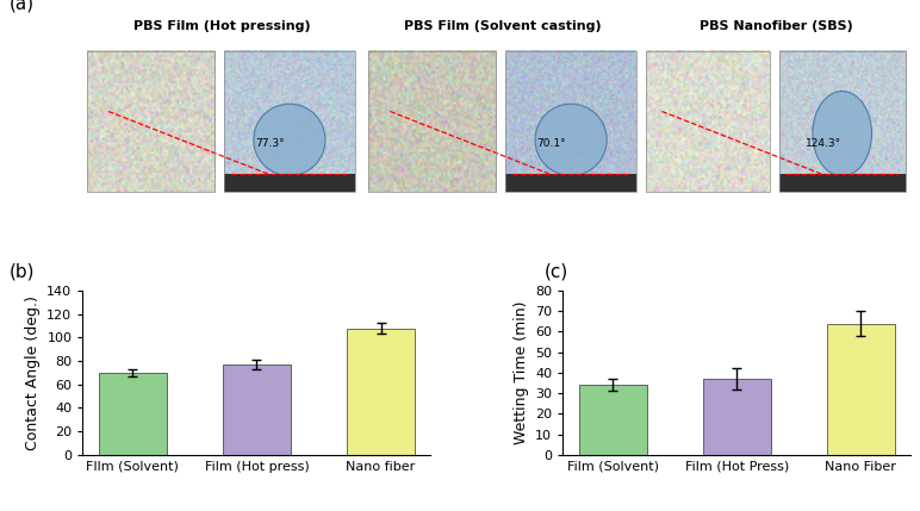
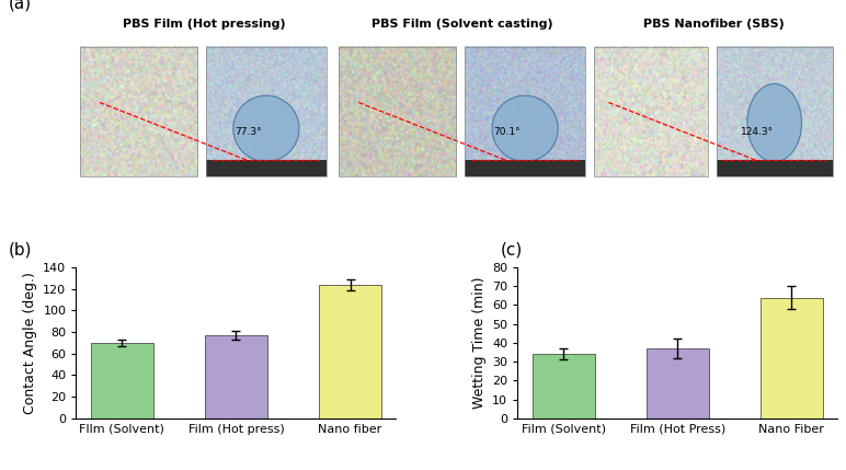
Nano fiber: 108 -> 124
